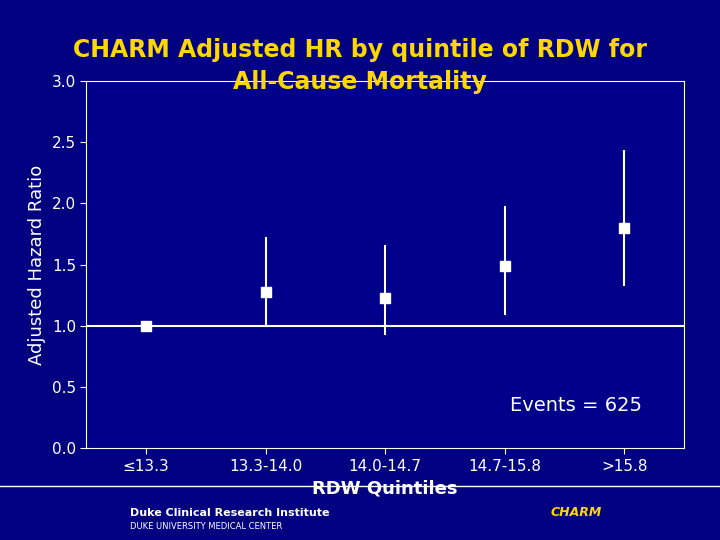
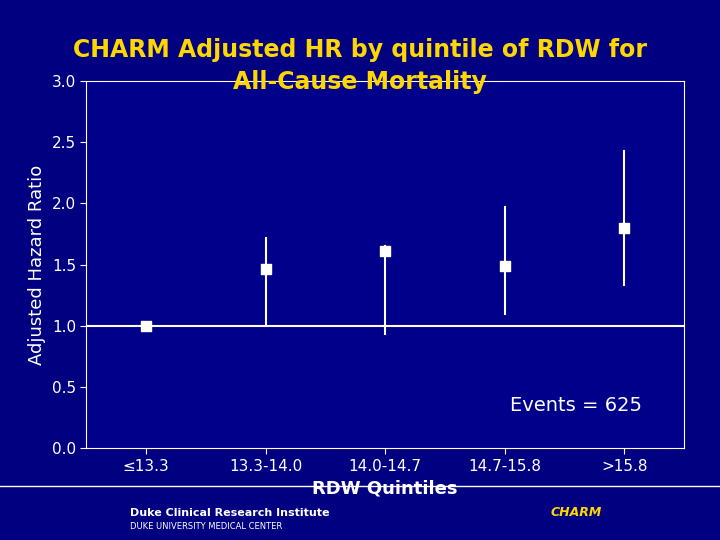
13.3-14.0: 1.28 -> 1.46
14.0-14.7: 1.23 -> 1.61
